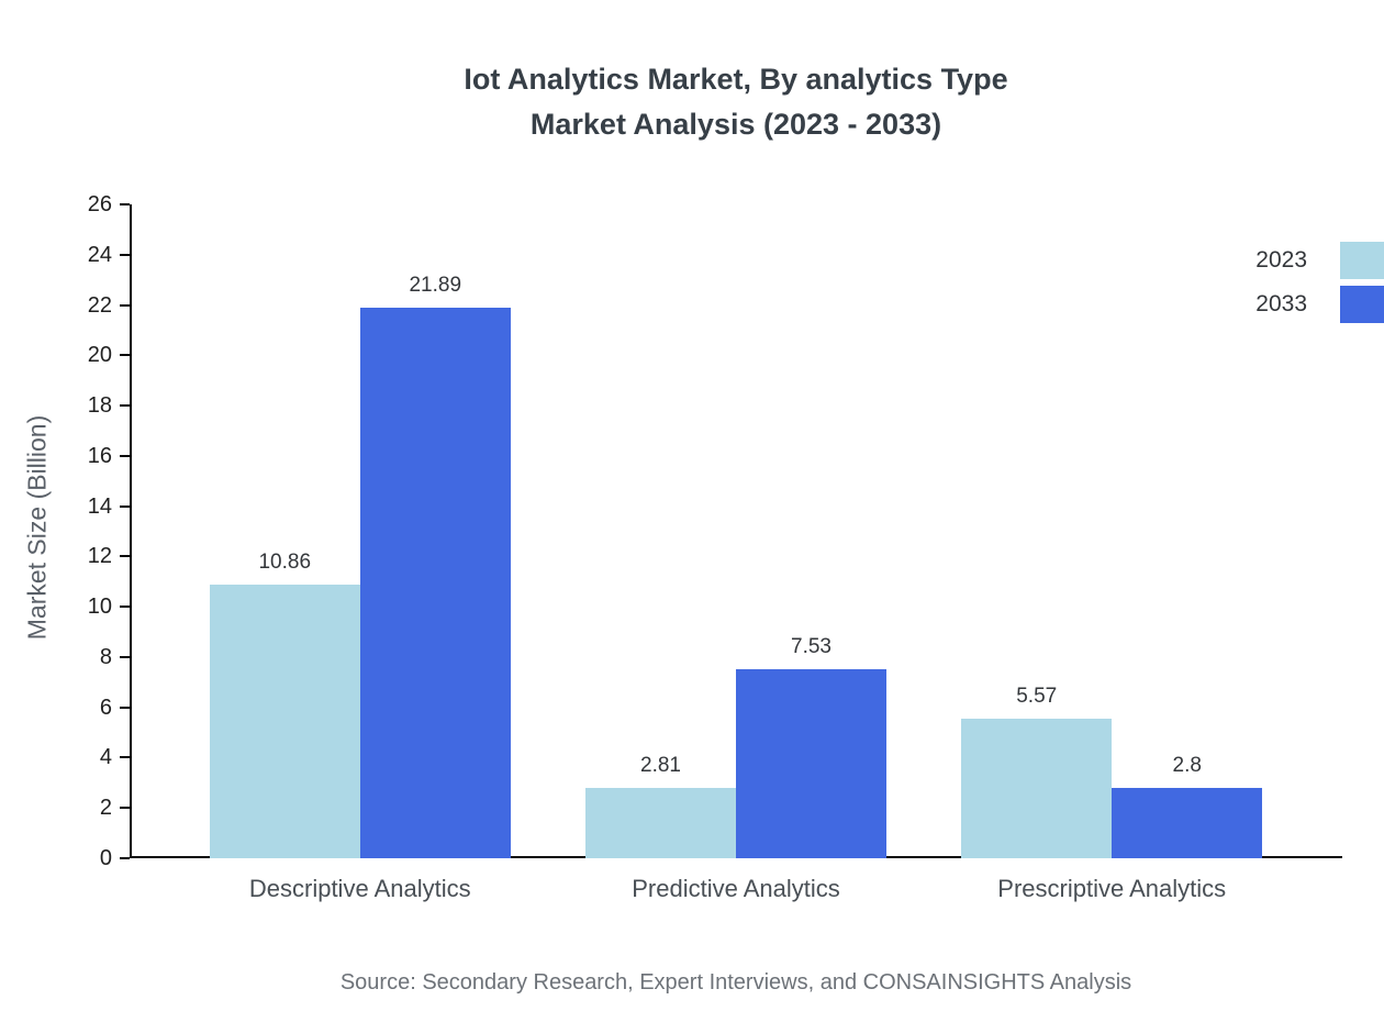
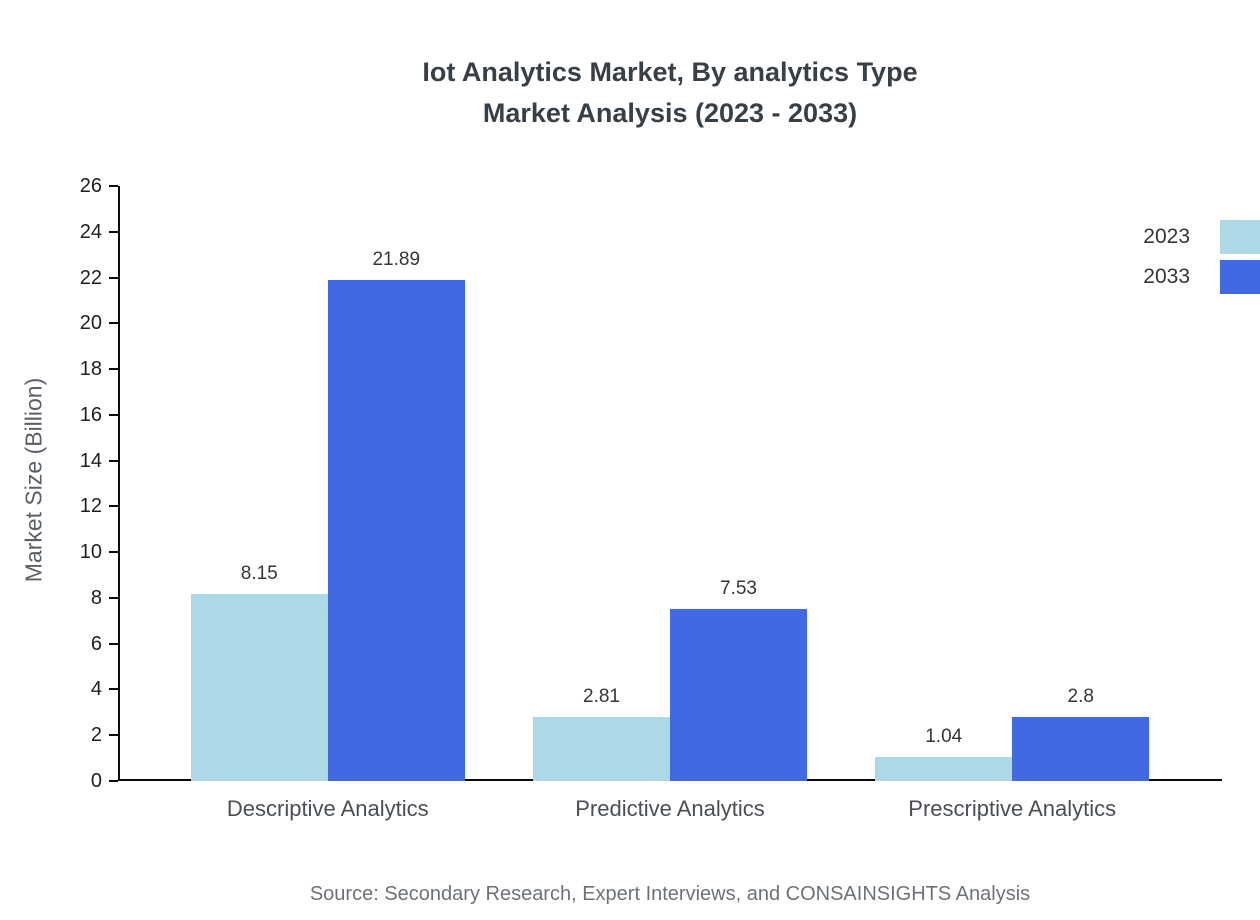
2023/Descriptive Analytics: 10.86 -> 8.15
2023/Prescriptive Analytics: 5.57 -> 1.04
